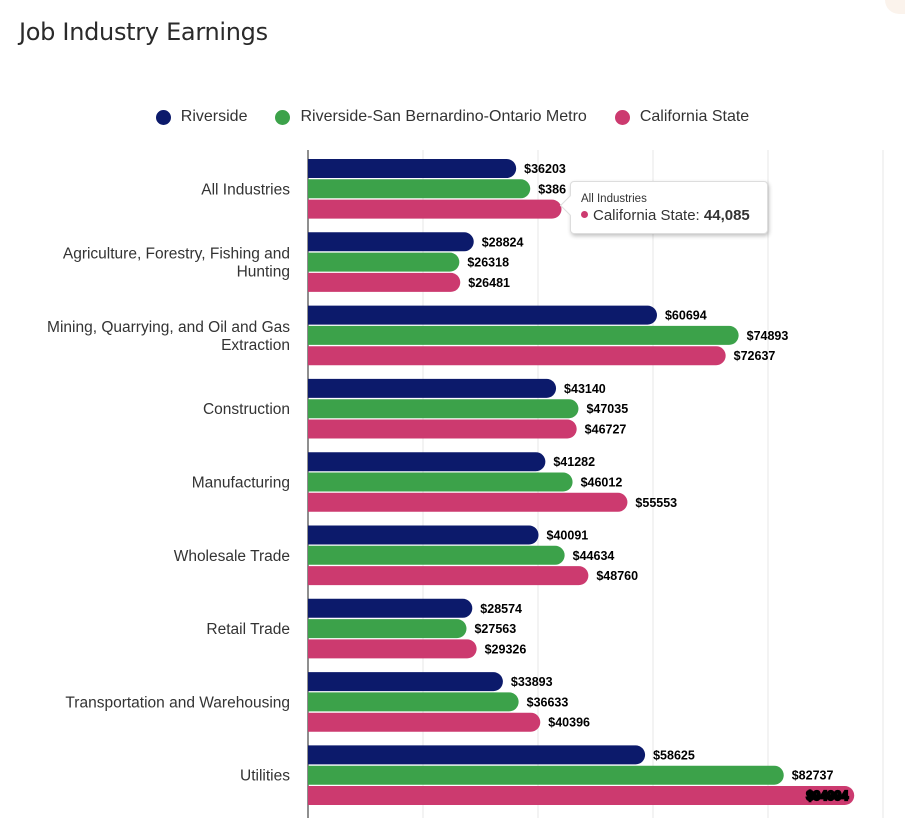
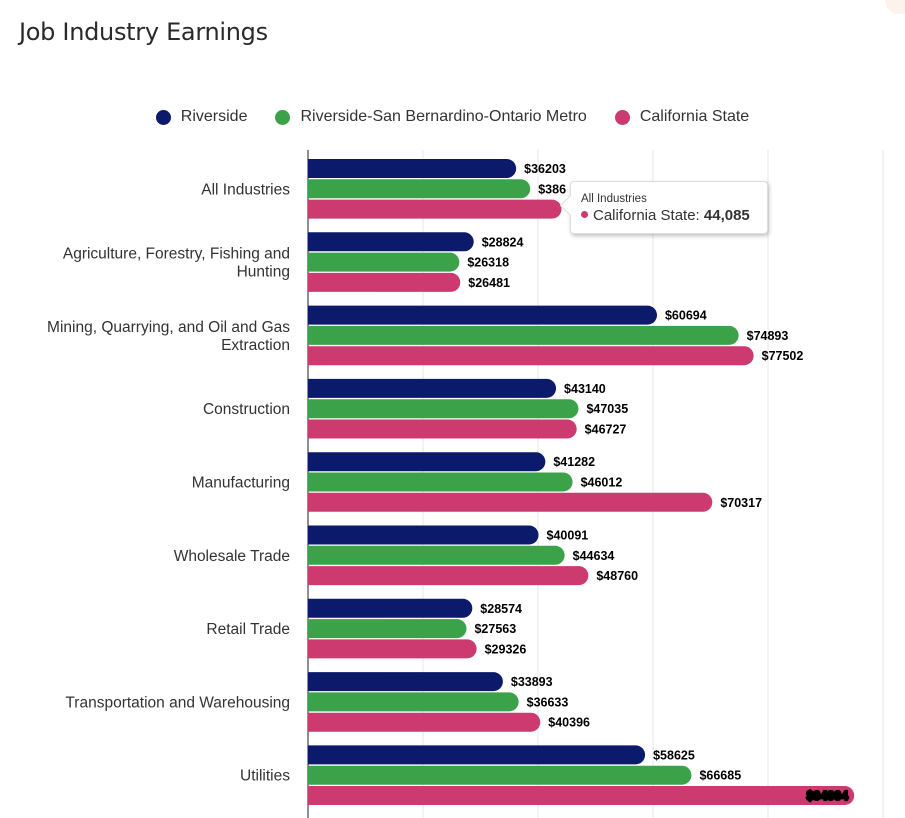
California State/Mining, Quarrying, and Oil and Gas Extraction: $72637 -> $77502
California State/Manufacturing: $55553 -> $70317
Riverside-San Bernardino-Ontario Metro/Utilities: $82737 -> $66685
